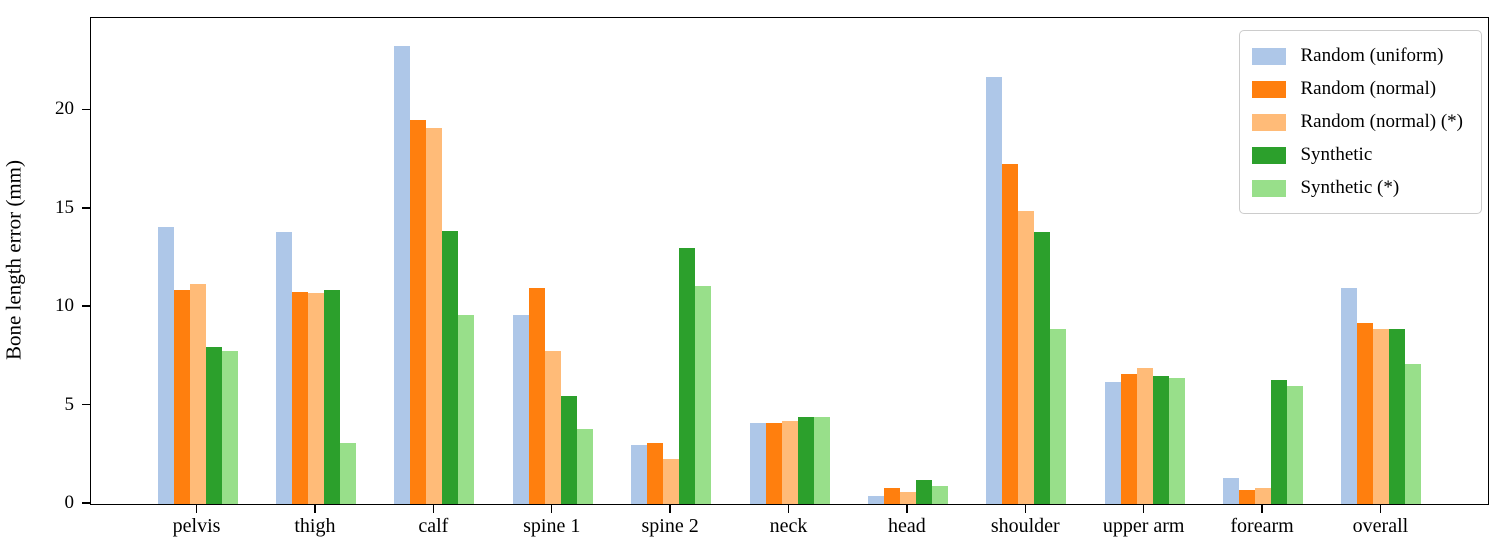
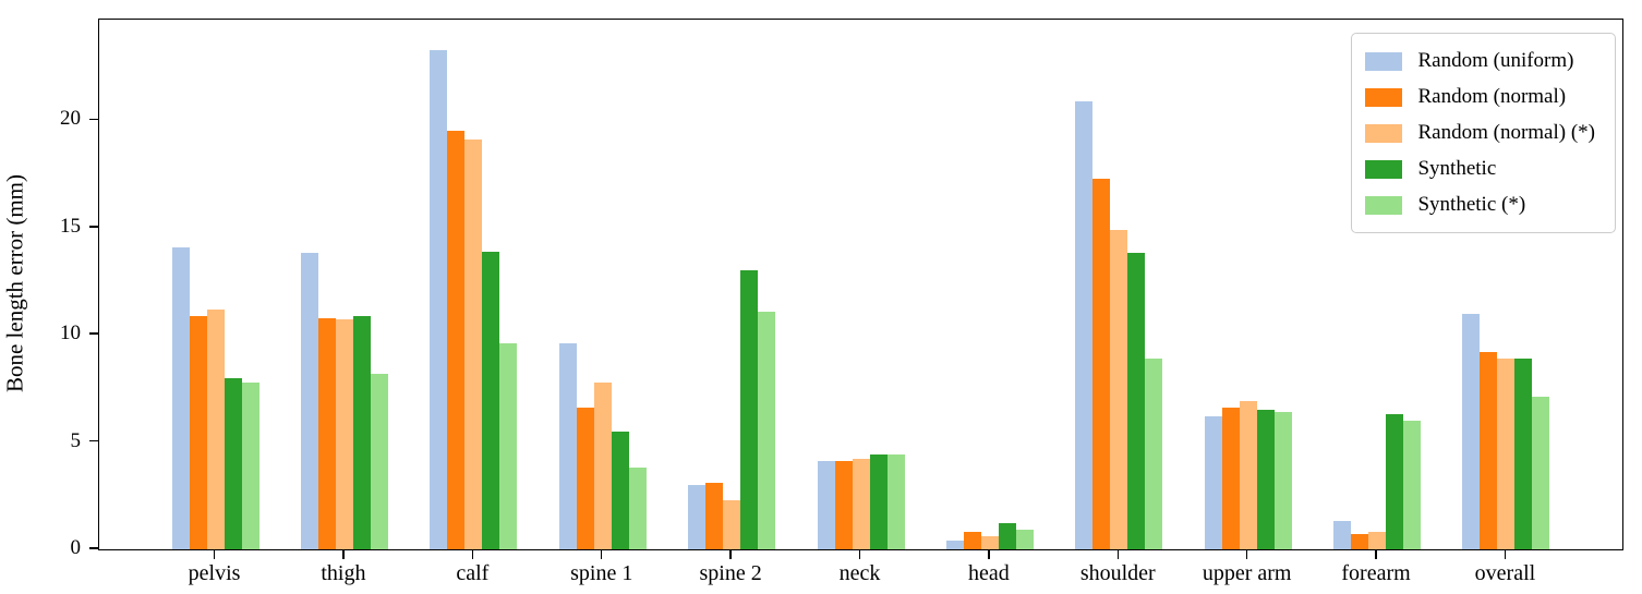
Synthetic (*)/thigh: 3.1 -> 8.2
Random (normal)/spine 1: 11.0 -> 6.6
Random (uniform)/shoulder: 21.7 -> 20.9
